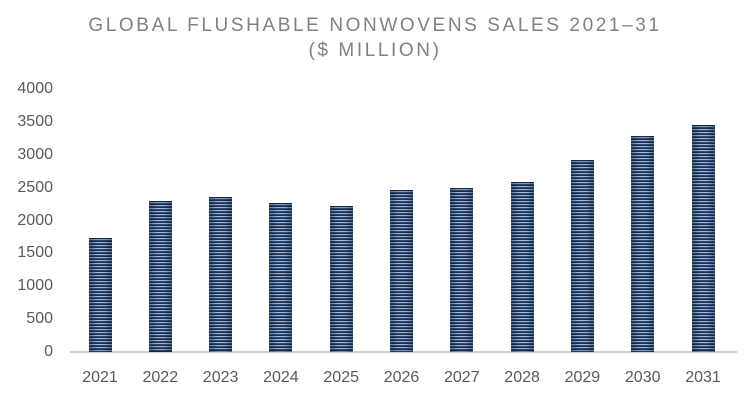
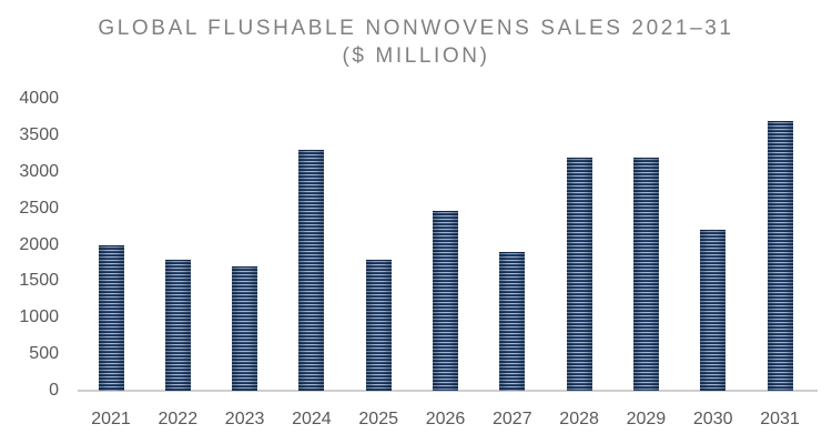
2021: 1700 -> 2000
2022: 2300 -> 1800
2023: 2400 -> 1700
2024: 2300 -> 3300
2025: 2200 -> 1800
2027: 2500 -> 1900
2028: 2600 -> 3200
2029: 2900 -> 3200
2030: 3300 -> 2200
2031: 3400 -> 3700
